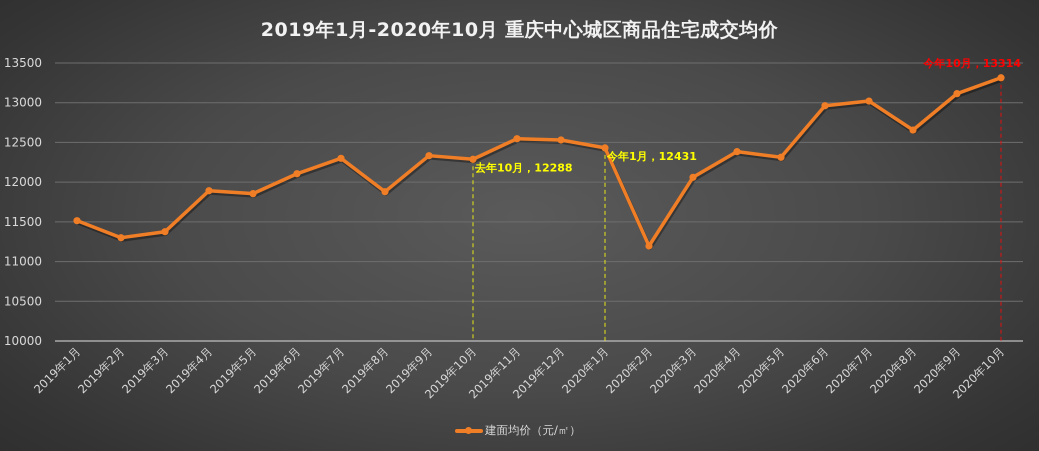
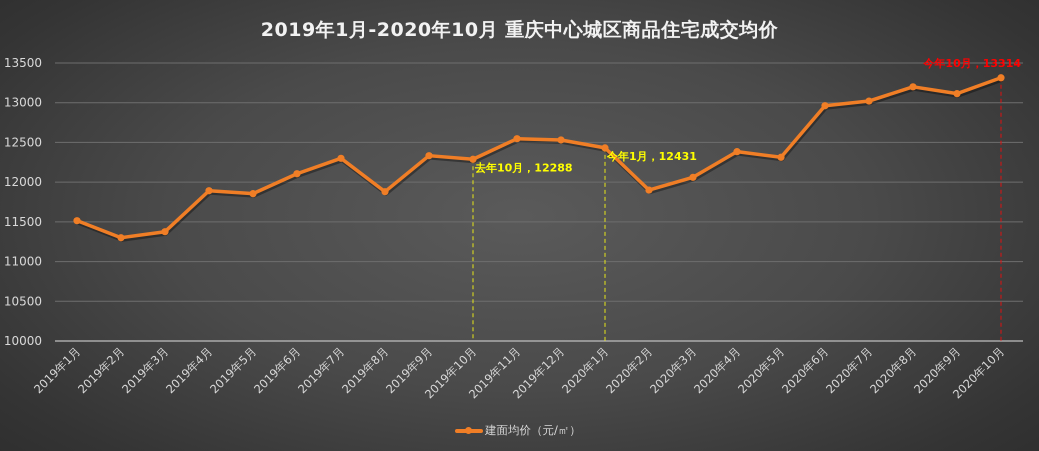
2020年2月: 11200 -> 11900
2020年8月: 12700 -> 13200
